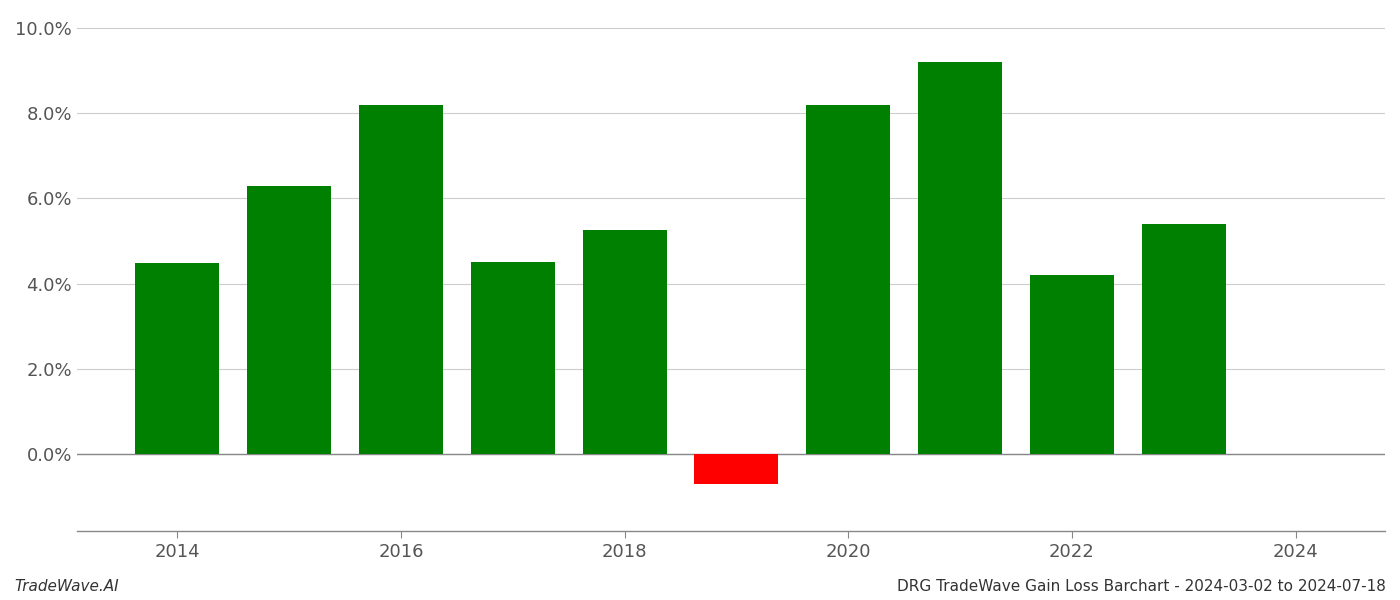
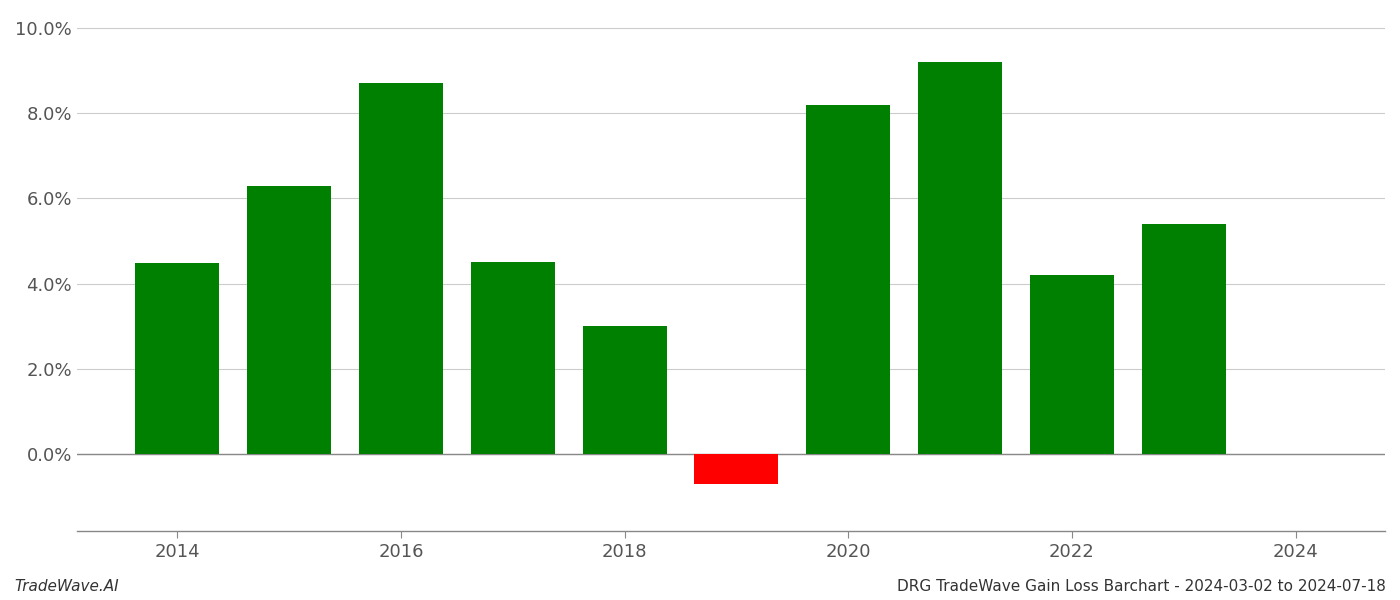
2016: 8.20% -> 8.70%
2018: 5.25% -> 3.00%
